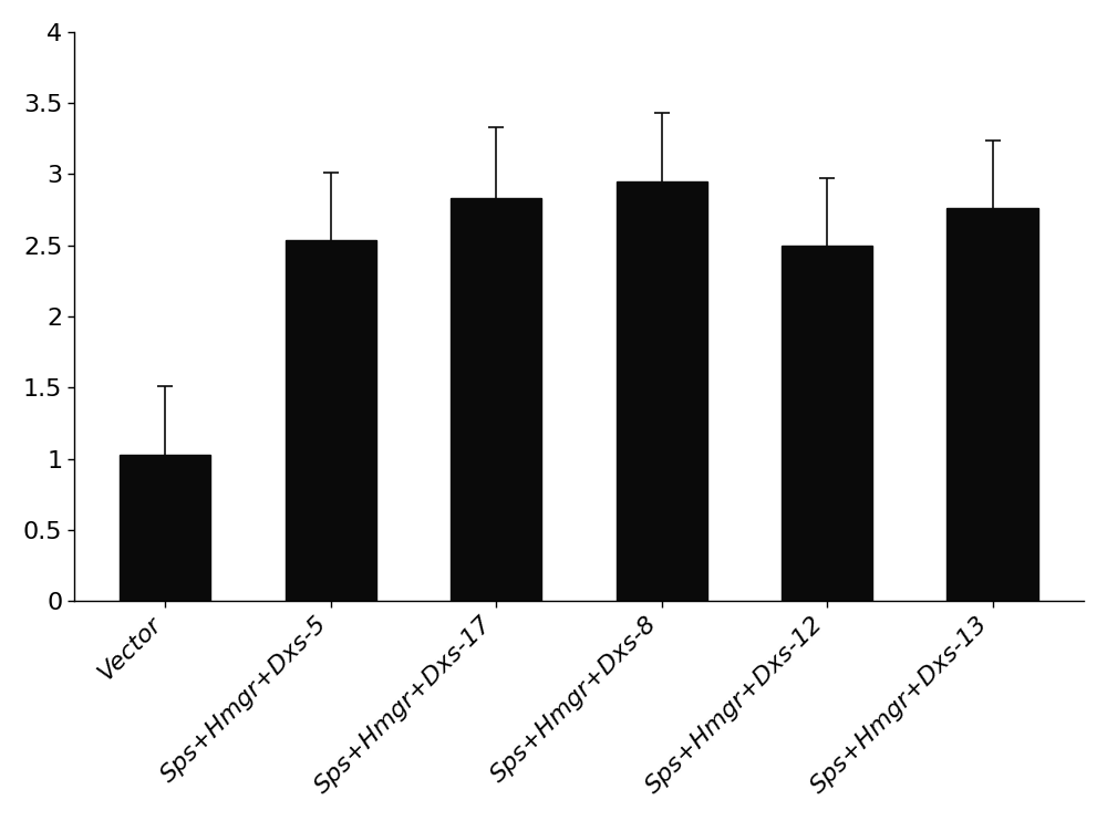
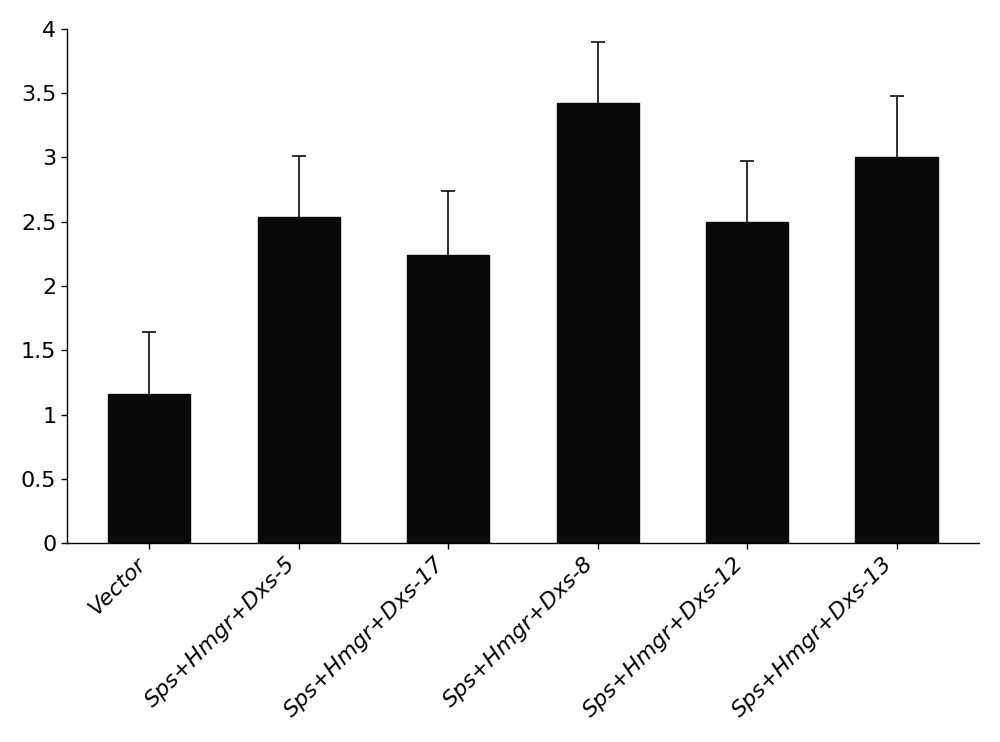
Vector: 1.03 -> 1.16
Sps+Hmgr+Dxs-17: 2.83 -> 2.24
Sps+Hmgr+Dxs-8: 2.95 -> 3.42
Sps+Hmgr+Dxs-13: 2.76 -> 3.00
